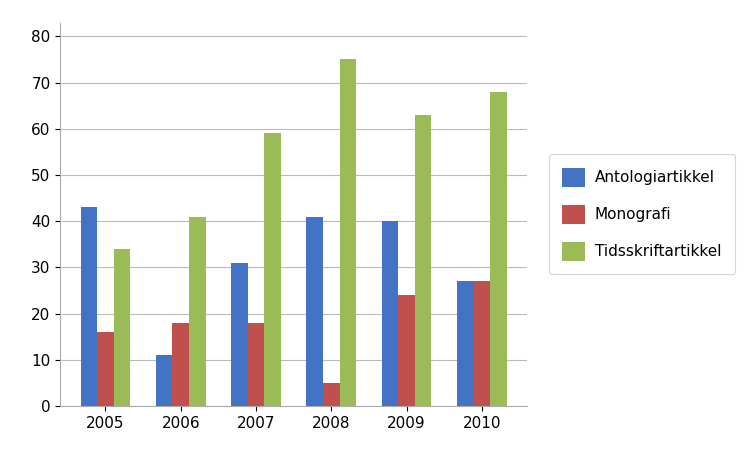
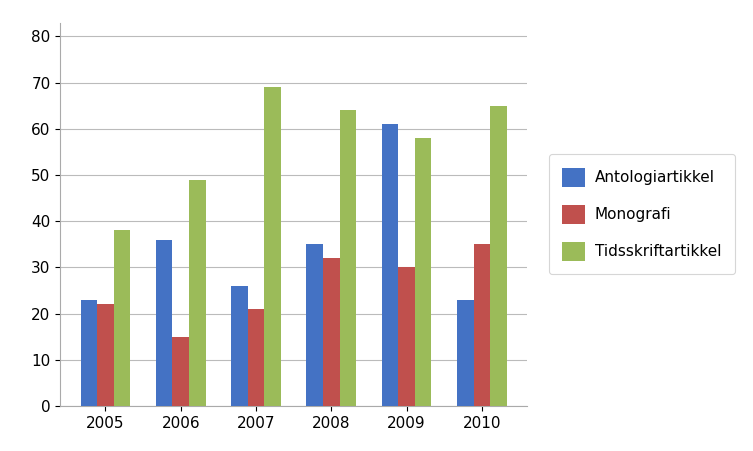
Antologiartikkel/2005: 43 -> 23
Monografi/2005: 16 -> 22
Tidsskriftartikkel/2005: 34 -> 38
Antologiartikkel/2006: 11 -> 36
Monografi/2006: 18 -> 15
Tidsskriftartikkel/2006: 41 -> 49
Antologiartikkel/2007: 31 -> 26
Monografi/2007: 18 -> 21
Tidsskriftartikkel/2007: 59 -> 69
Antologiartikkel/2008: 41 -> 35
Monografi/2008: 5 -> 32
Tidsskriftartikkel/2008: 75 -> 64
Antologiartikkel/2009: 40 -> 61
Monografi/2009: 24 -> 30
Tidsskriftartikkel/2009: 63 -> 58
Antologiartikkel/2010: 27 -> 23
Monografi/2010: 27 -> 35
Tidsskriftartikkel/2010: 68 -> 65
